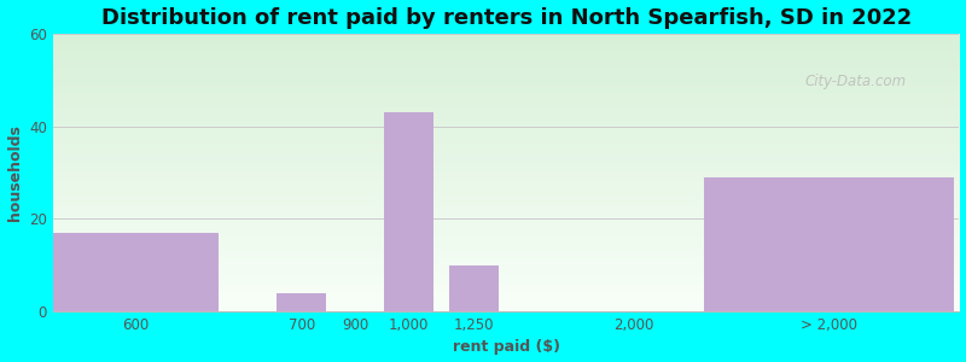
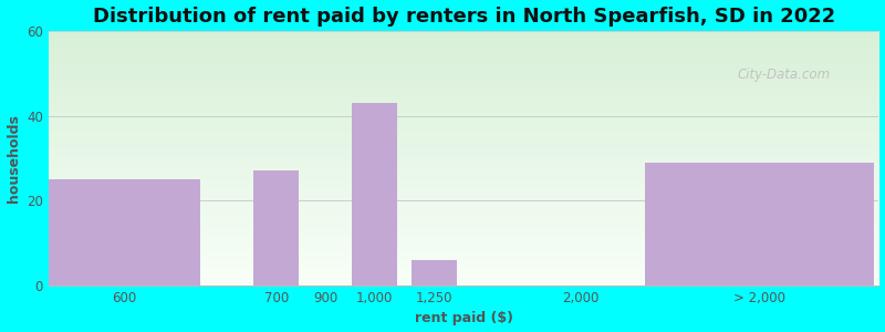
600: 17 -> 25
700: 4 -> 27
1,250: 10 -> 6
